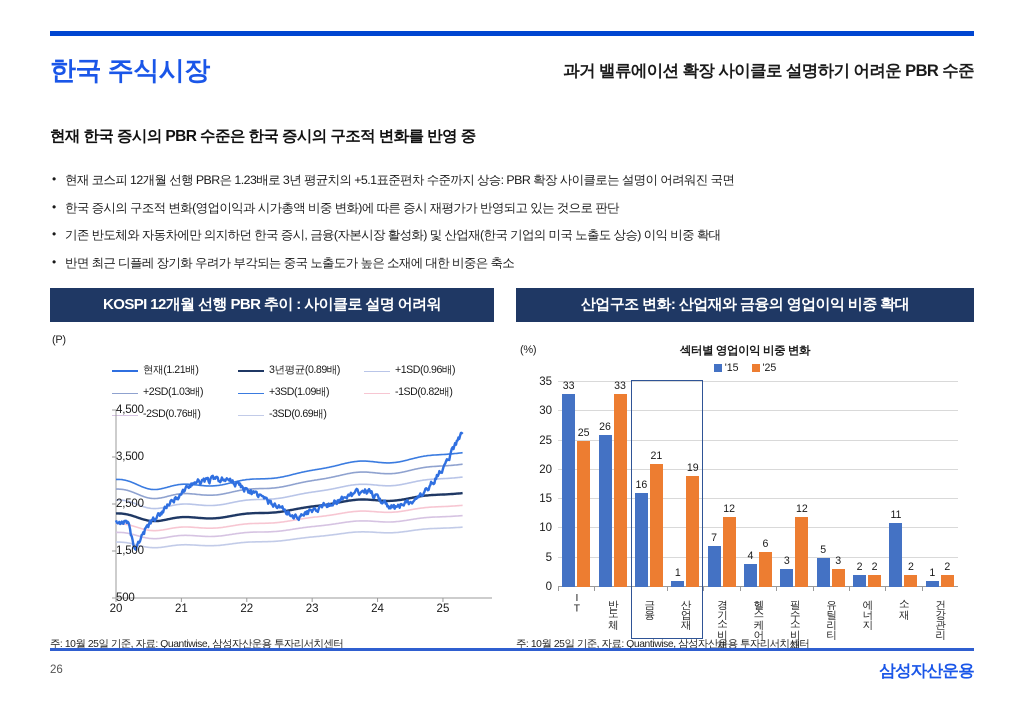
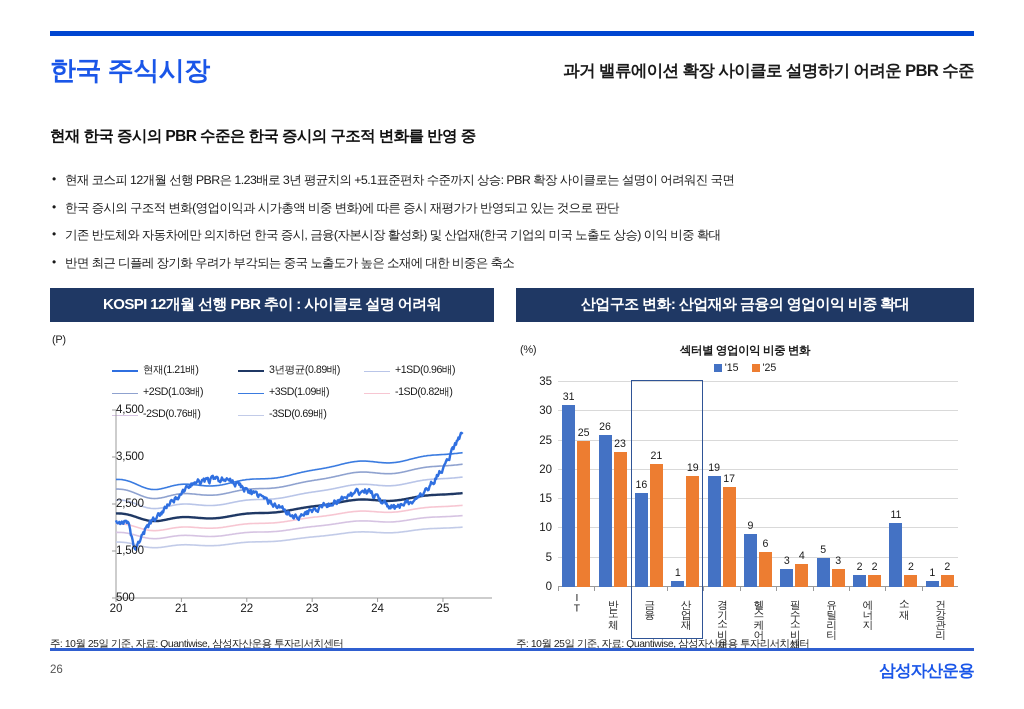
섹터별 영업이익 비중 변화/'15/IT: 33 -> 31
섹터별 영업이익 비중 변화/'25/반도체: 33 -> 23
섹터별 영업이익 비중 변화/'15/경기소비재: 7 -> 19
섹터별 영업이익 비중 변화/'25/경기소비재: 12 -> 17
섹터별 영업이익 비중 변화/'15/헬스케어: 4 -> 9
섹터별 영업이익 비중 변화/'25/필수소비재: 12 -> 4
